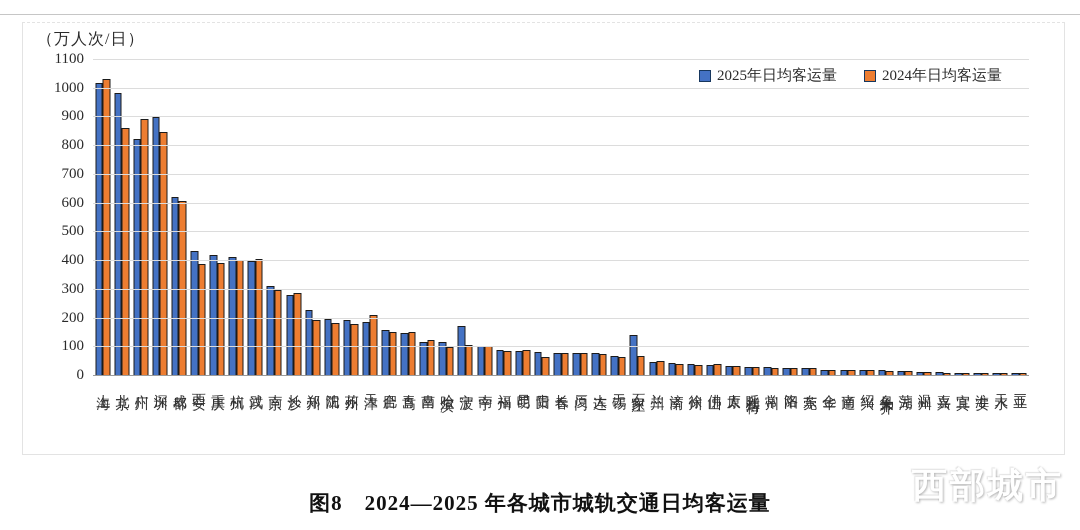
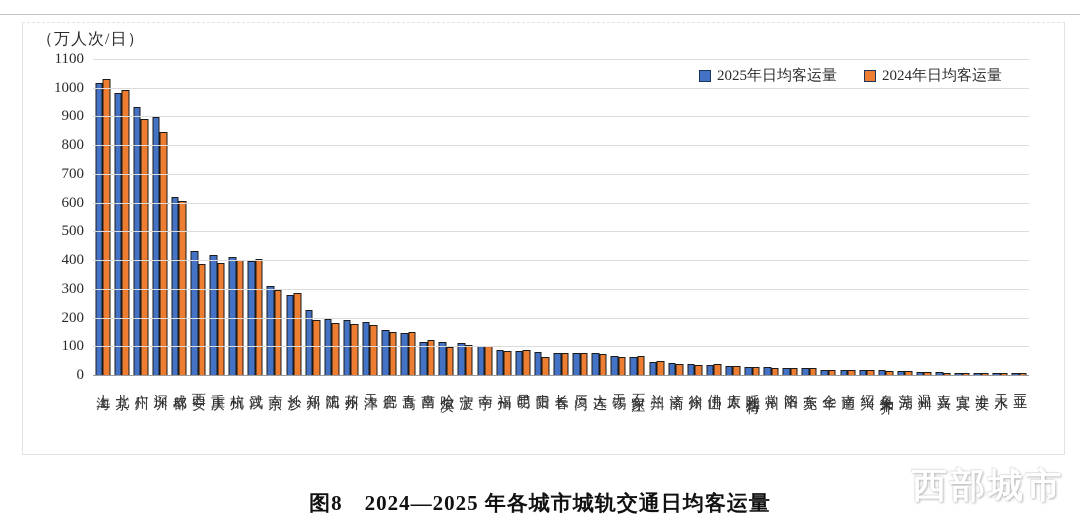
2024年日均客运量/北京: 860 -> 990
2025年日均客运量/广州: 820 -> 930
2024年日均客运量/天津: 210 -> 170
2025年日均客运量/宁波: 170 -> 110
2025年日均客运量/石家庄: 140 -> 60
